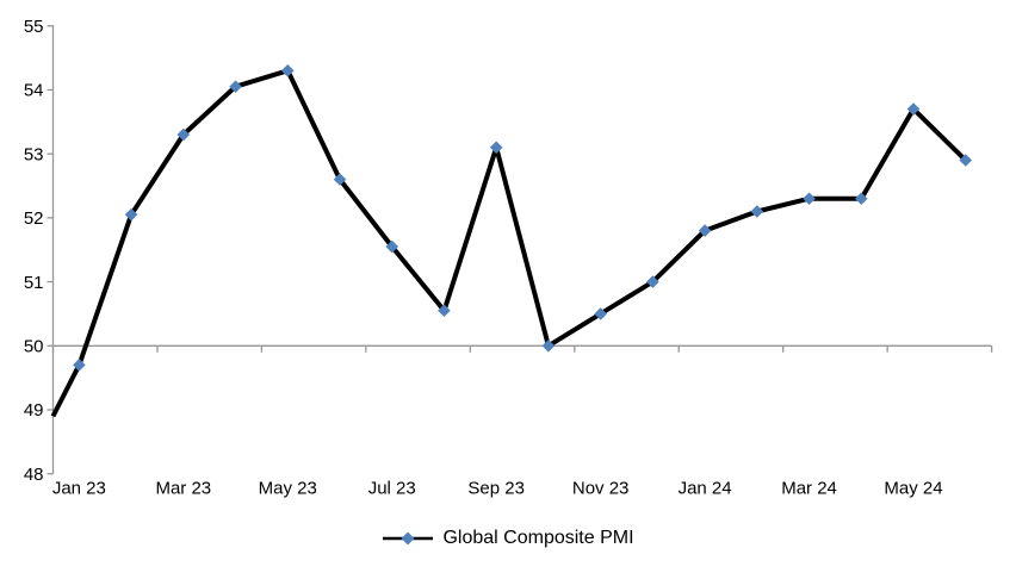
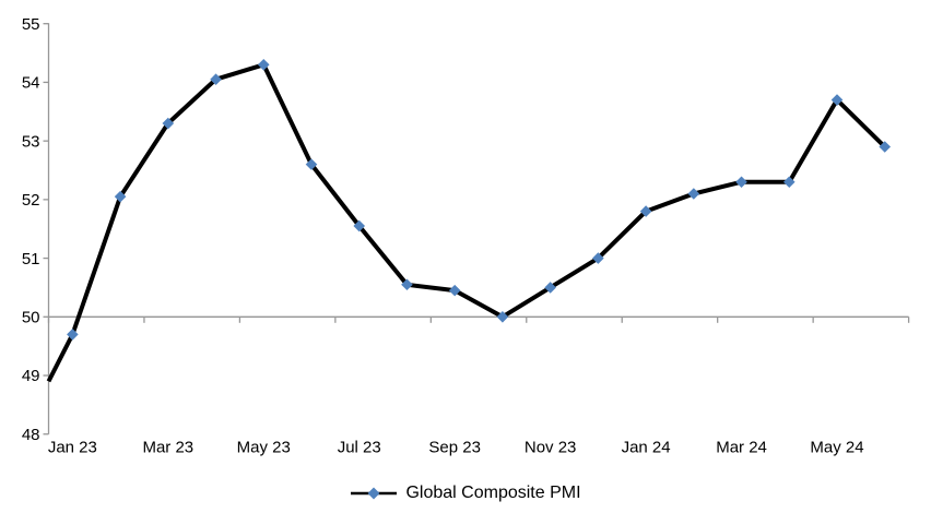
Sep 23: 53.1 -> 50.5
